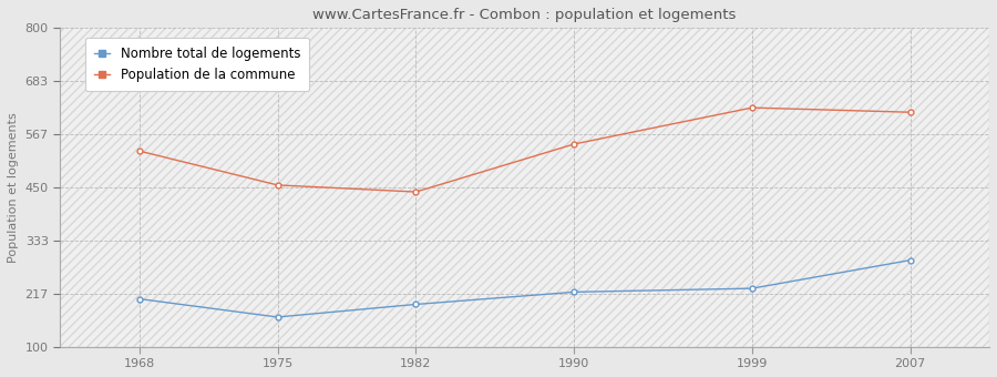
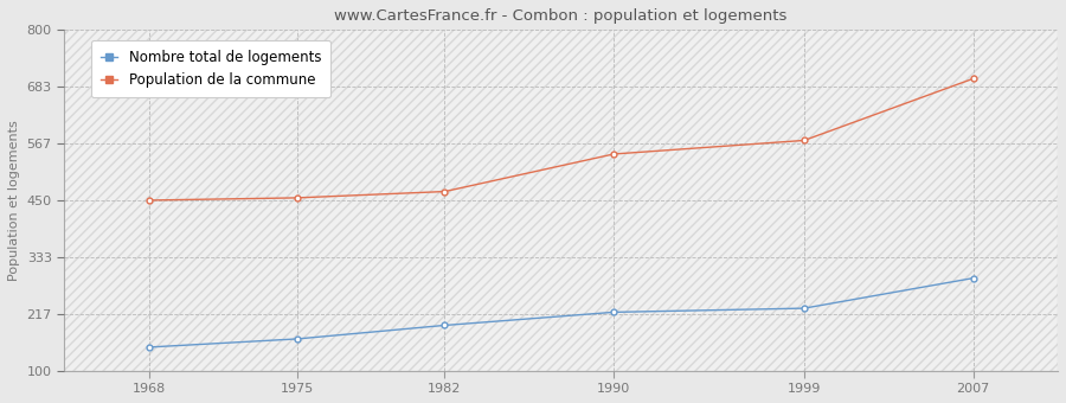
Nombre total de logements/1968: 205 -> 148
Population de la commune/1968: 530 -> 450
Population de la commune/1982: 440 -> 468
Population de la commune/1999: 625 -> 573
Population de la commune/2007: 615 -> 700
